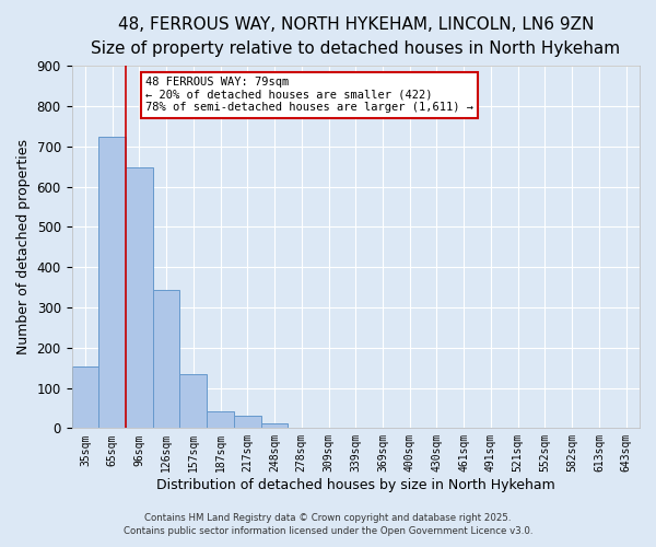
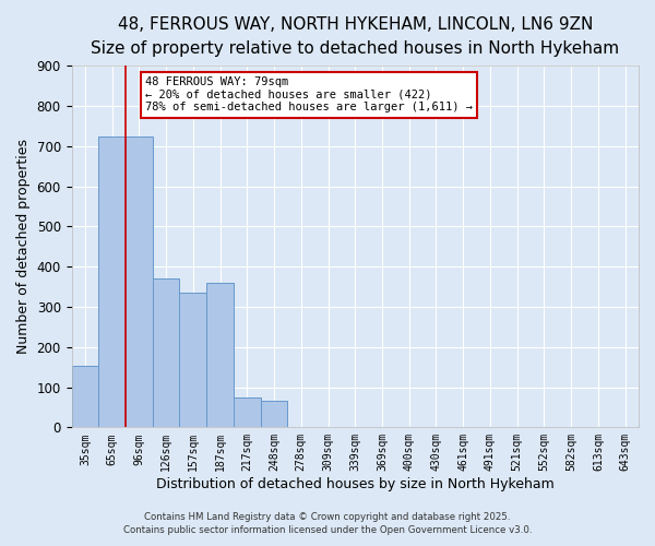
96sqm: 648 -> 725
126sqm: 343 -> 370
157sqm: 133 -> 335
187sqm: 42 -> 360
217sqm: 30 -> 75
248sqm: 13 -> 65
